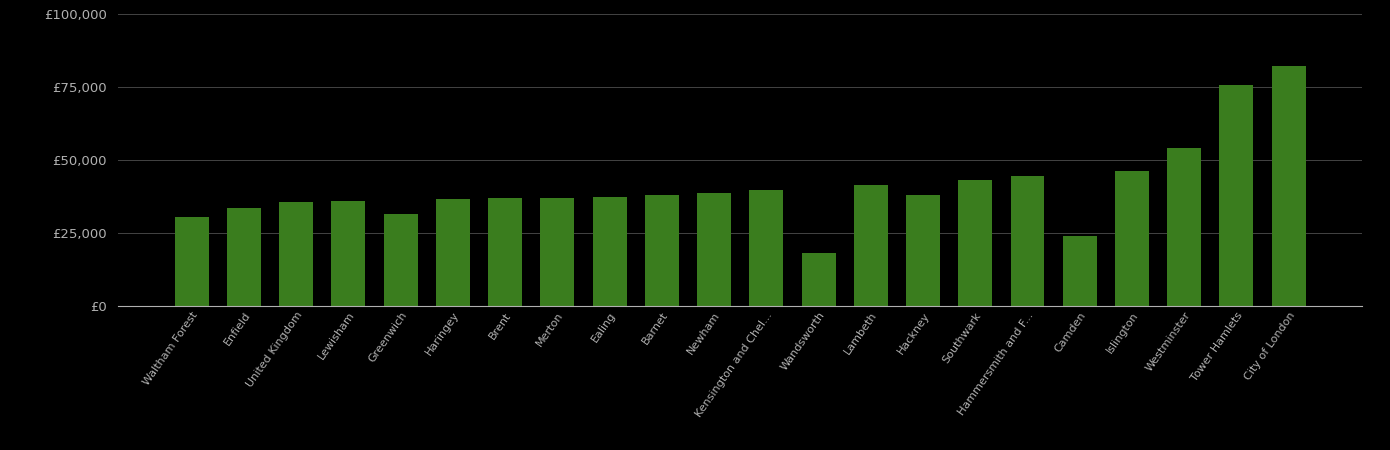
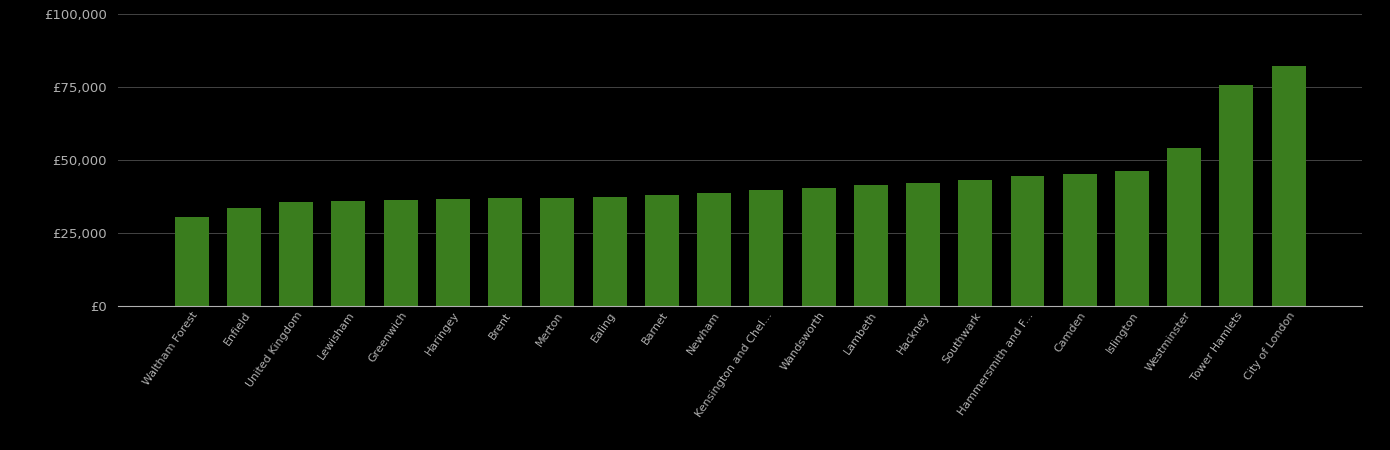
Greenwich: £31,500 -> £36,200
Wandsworth: £18,000 -> £40,200
Hackney: £38,000 -> £42,000
Camden: £24,000 -> £45,200
